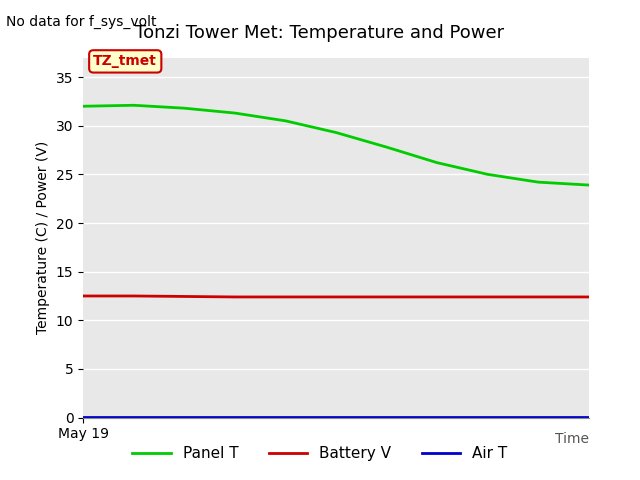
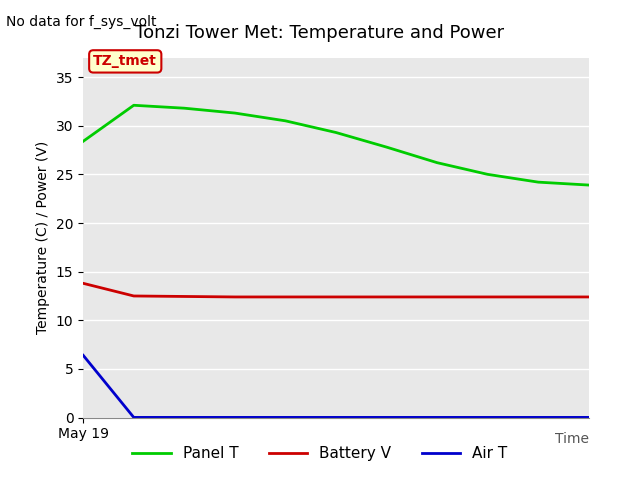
Panel T/May 19: 32.0 -> 28.4
Battery V/May 19: 12.5 -> 13.8
Air T/May 19: 0.0 -> 6.4
